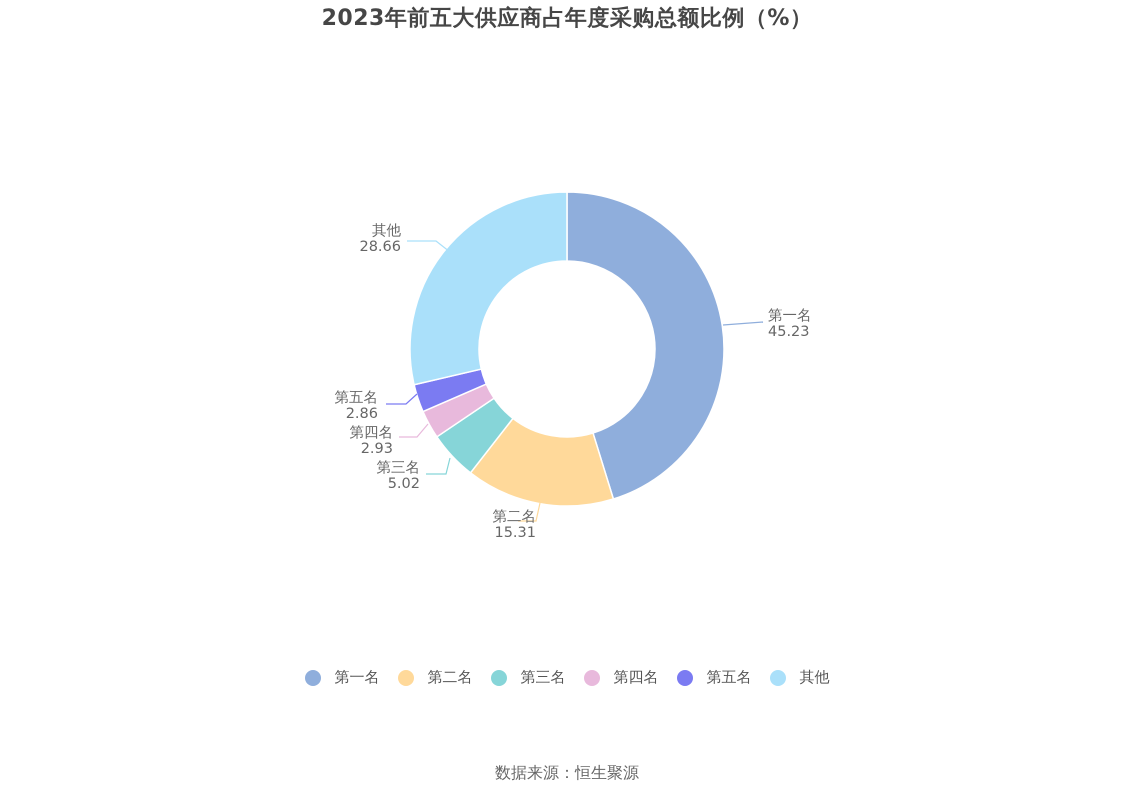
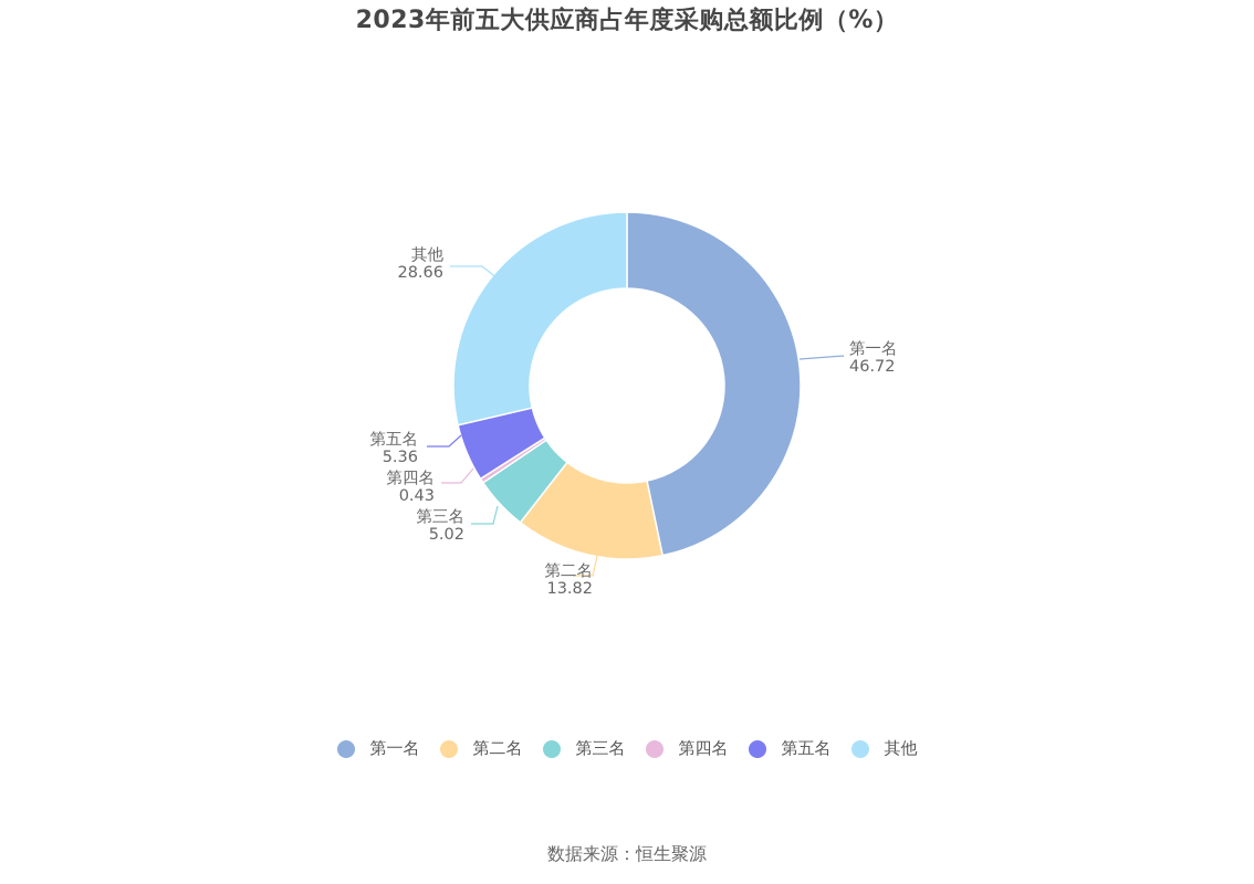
第一名: 45.23 -> 46.72
第二名: 15.31 -> 13.82
第四名: 2.93 -> 0.43
第五名: 2.86 -> 5.36
